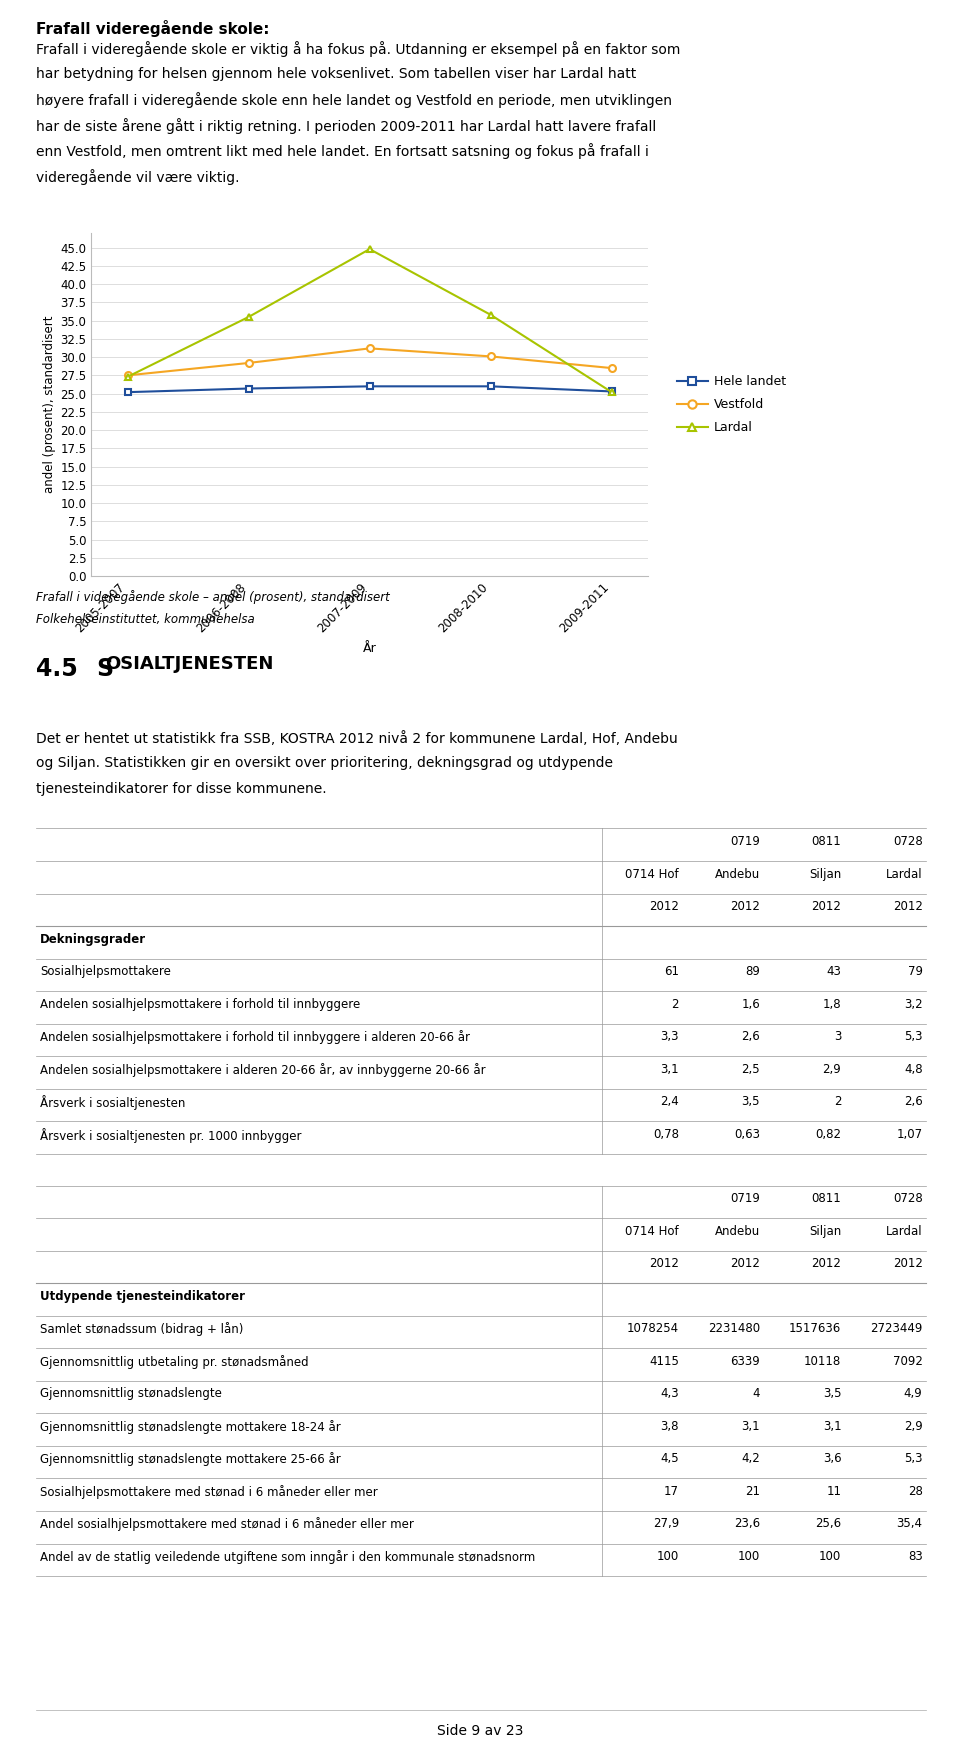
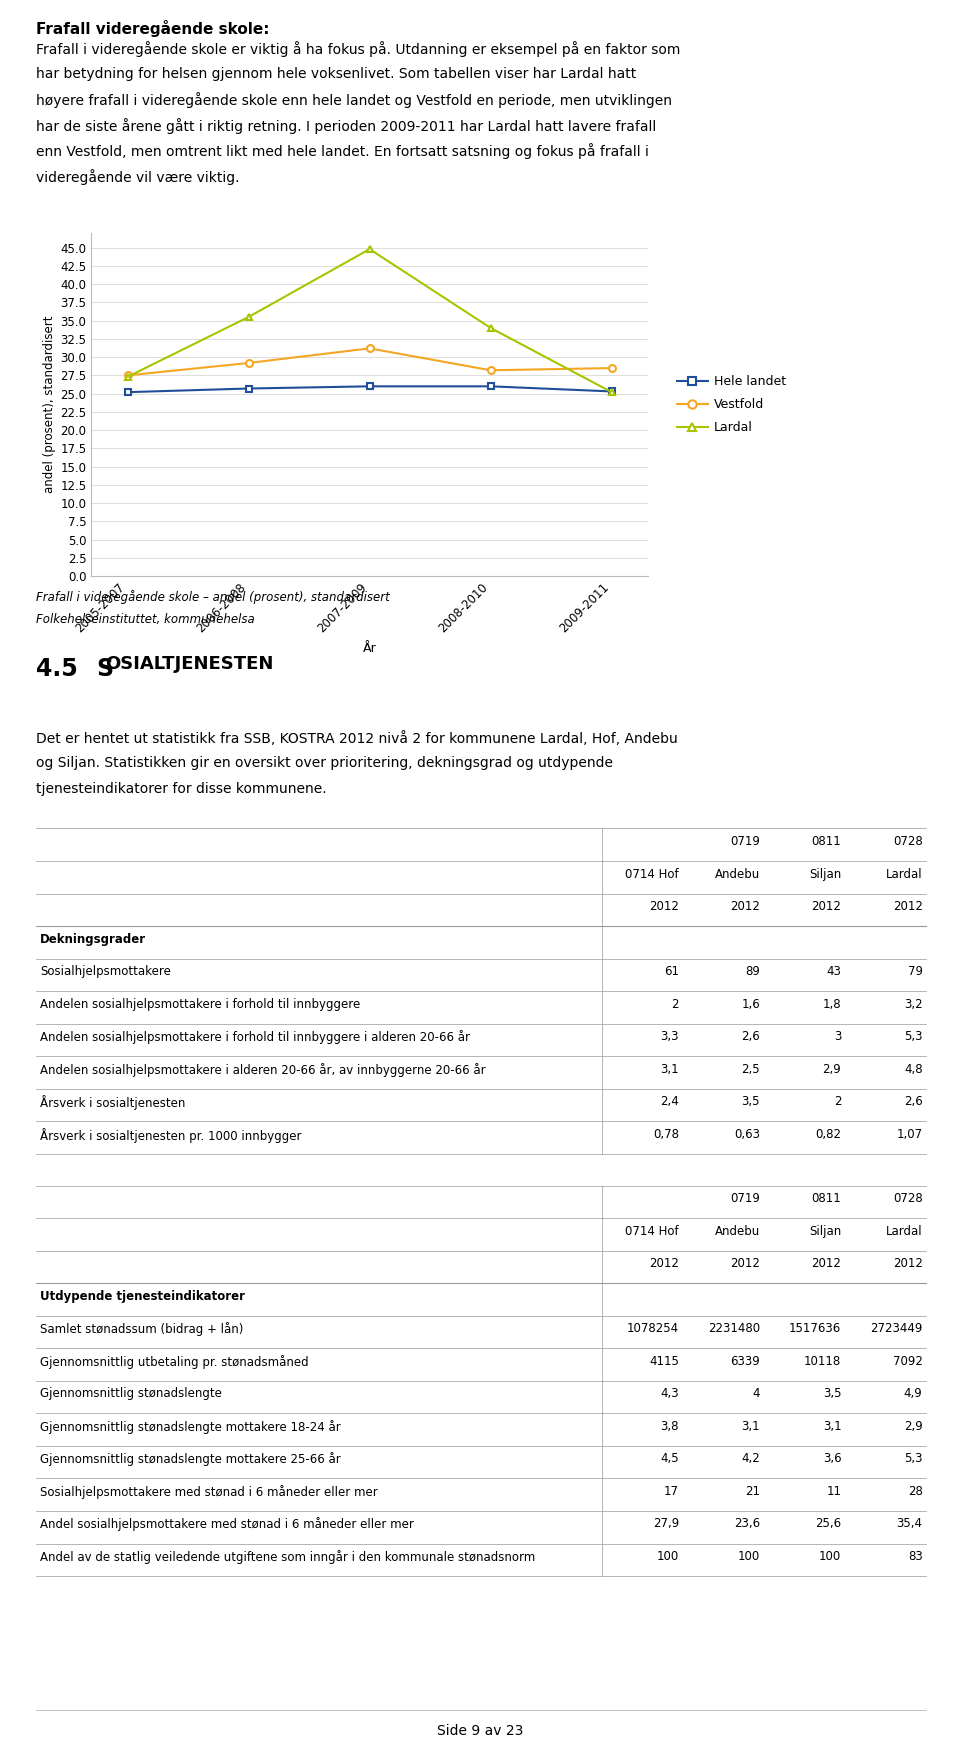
Vestfold/2008-2010: 30.1 -> 28.2
Lardal/2008-2010: 35.8 -> 34.0
